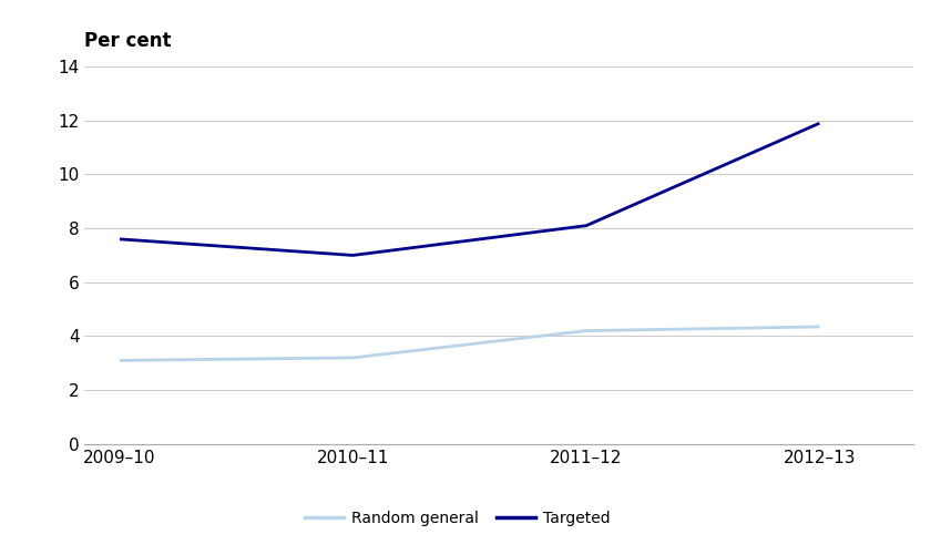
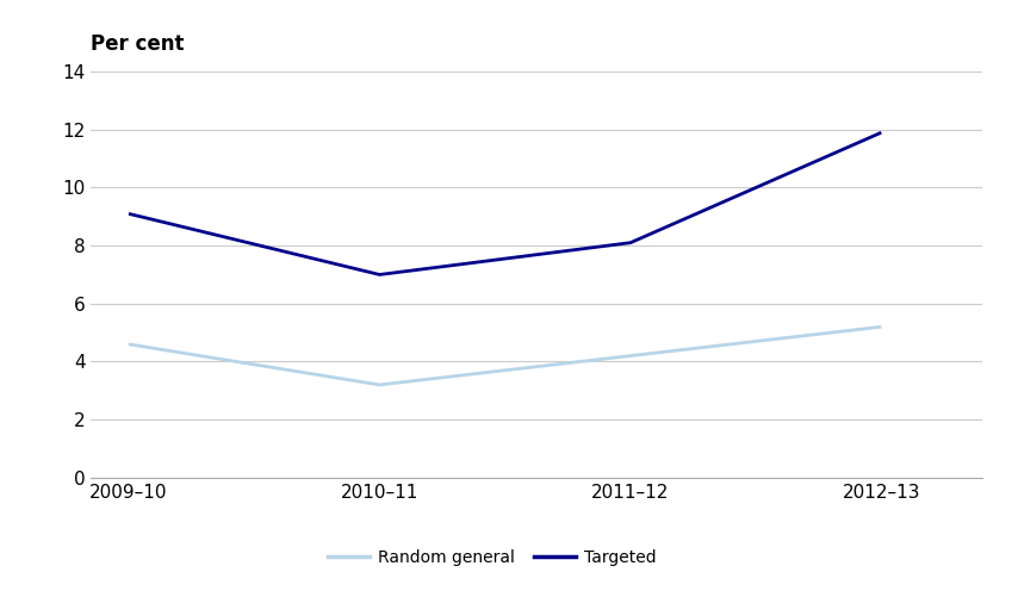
Random general/2009–10: 3.10 -> 4.60
Targeted/2009–10: 7.6 -> 9.1
Random general/2012–13: 4.35 -> 5.20
